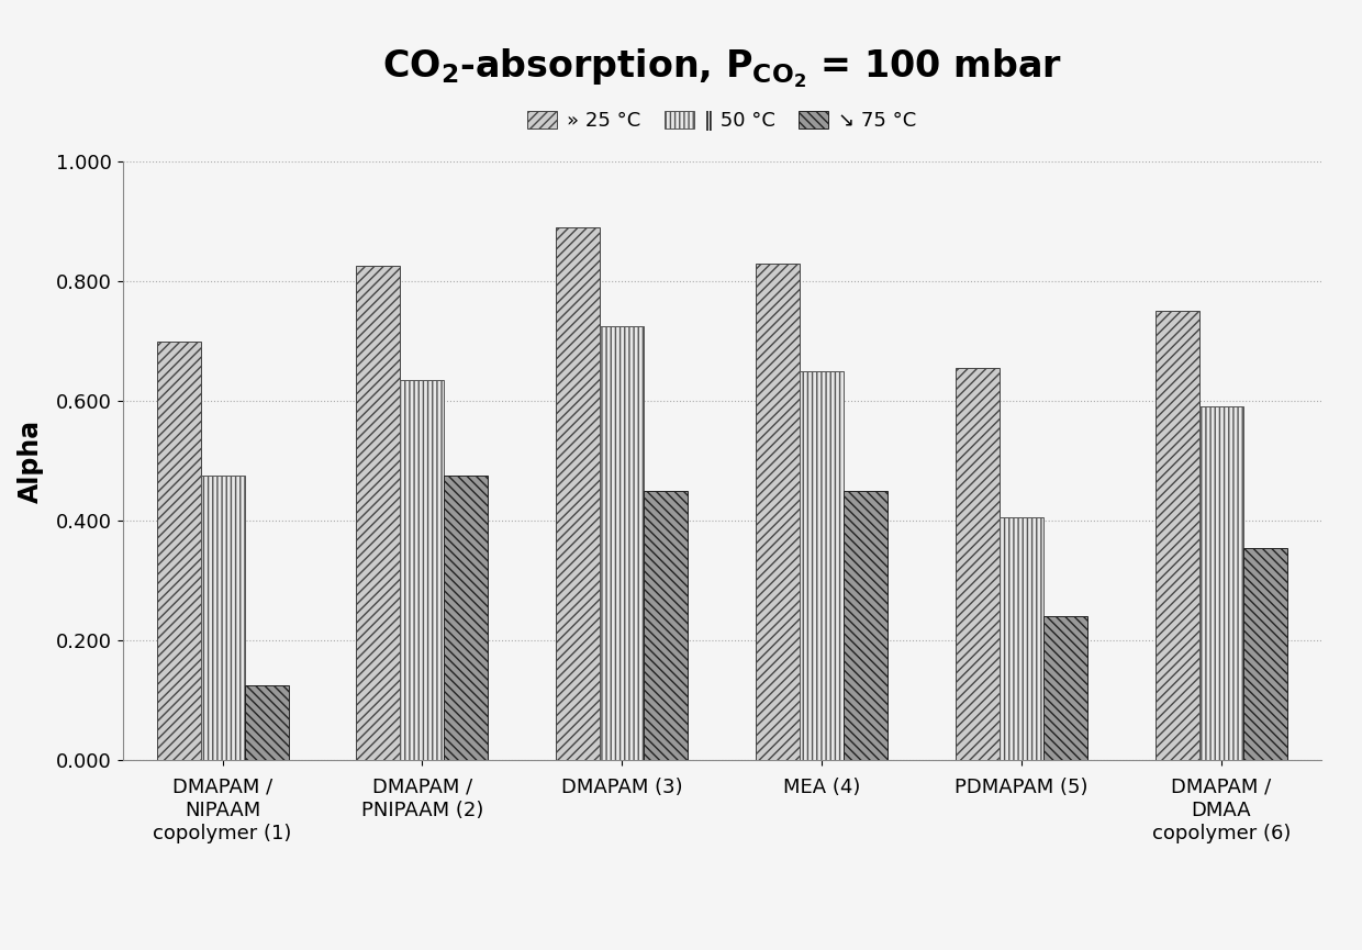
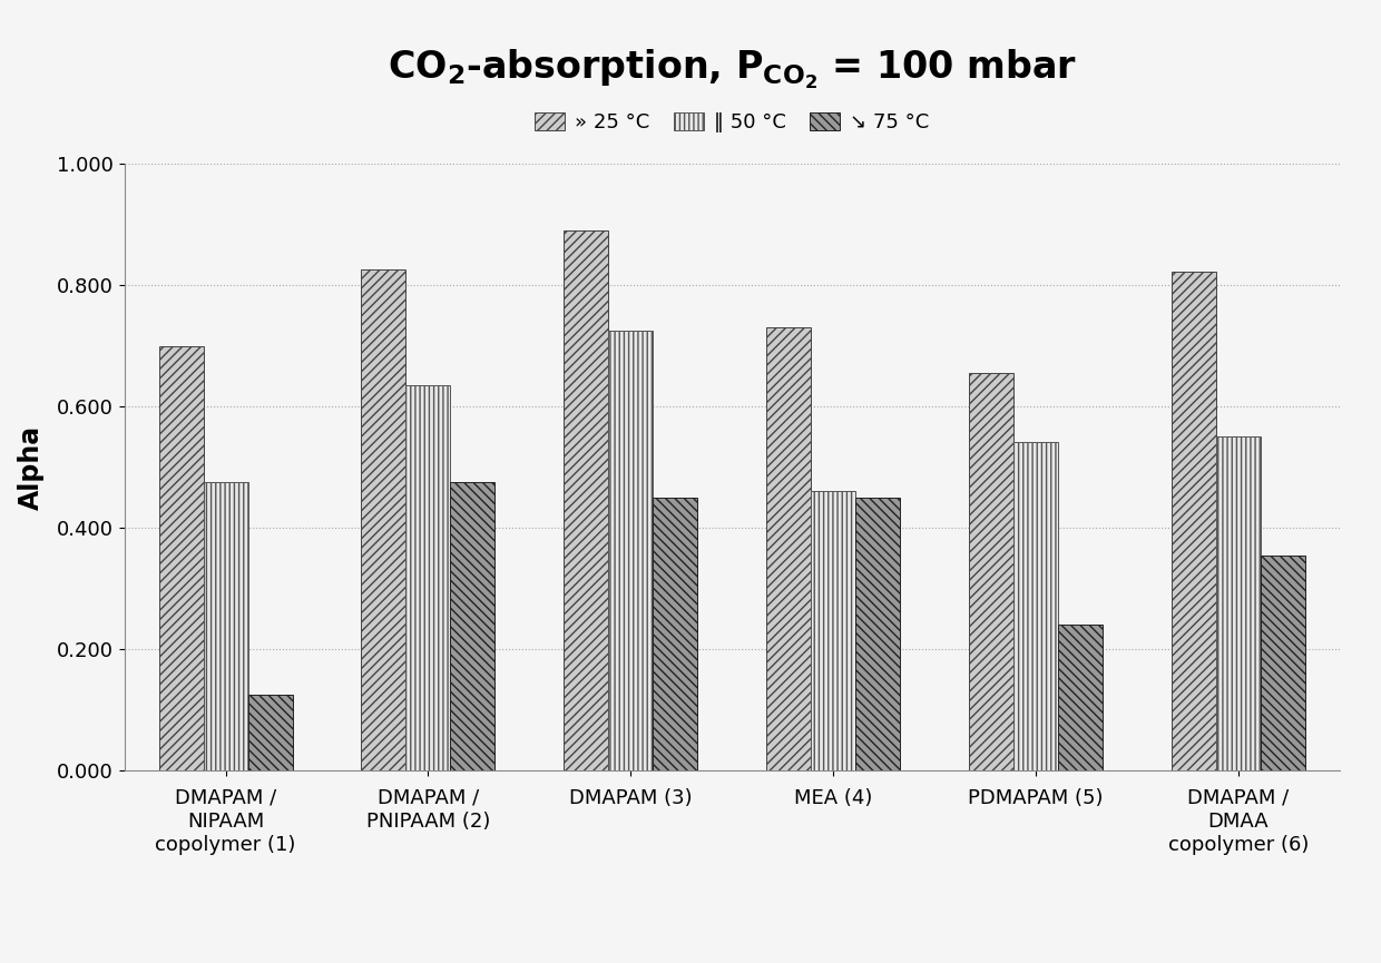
» 25 °C/MEA (4): 0.830 -> 0.730
‖ 50 °C/MEA (4): 0.650 -> 0.460
‖ 50 °C/PDMAPAM (5): 0.405 -> 0.542
» 25 °C/DMAPAM / DMAA copolymer (6): 0.750 -> 0.822
‖ 50 °C/DMAPAM / DMAA copolymer (6): 0.590 -> 0.550
